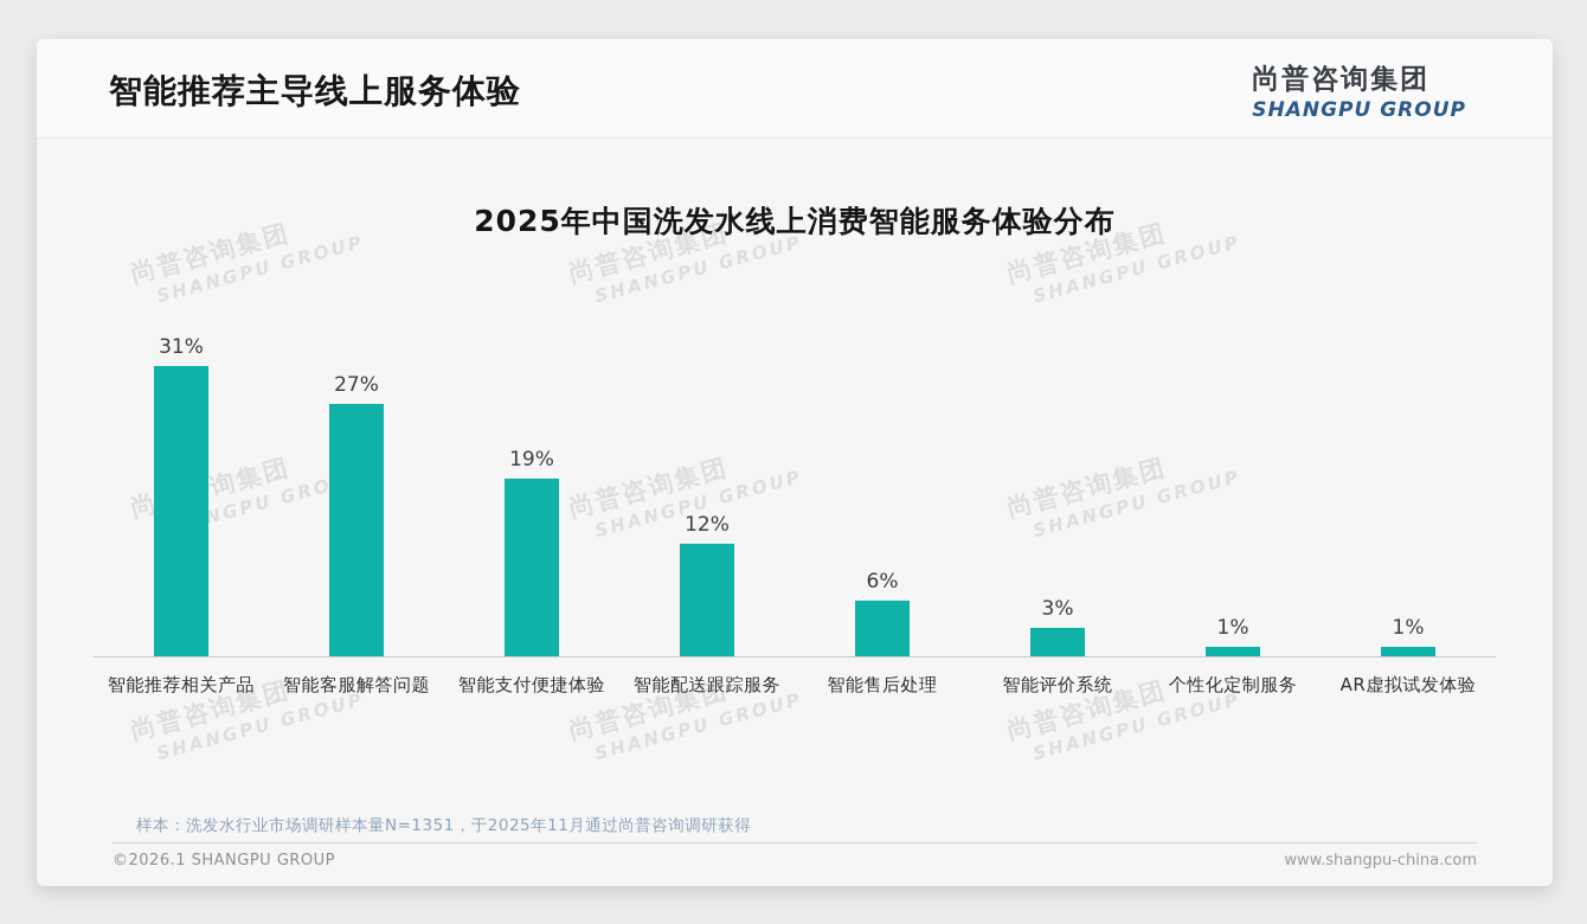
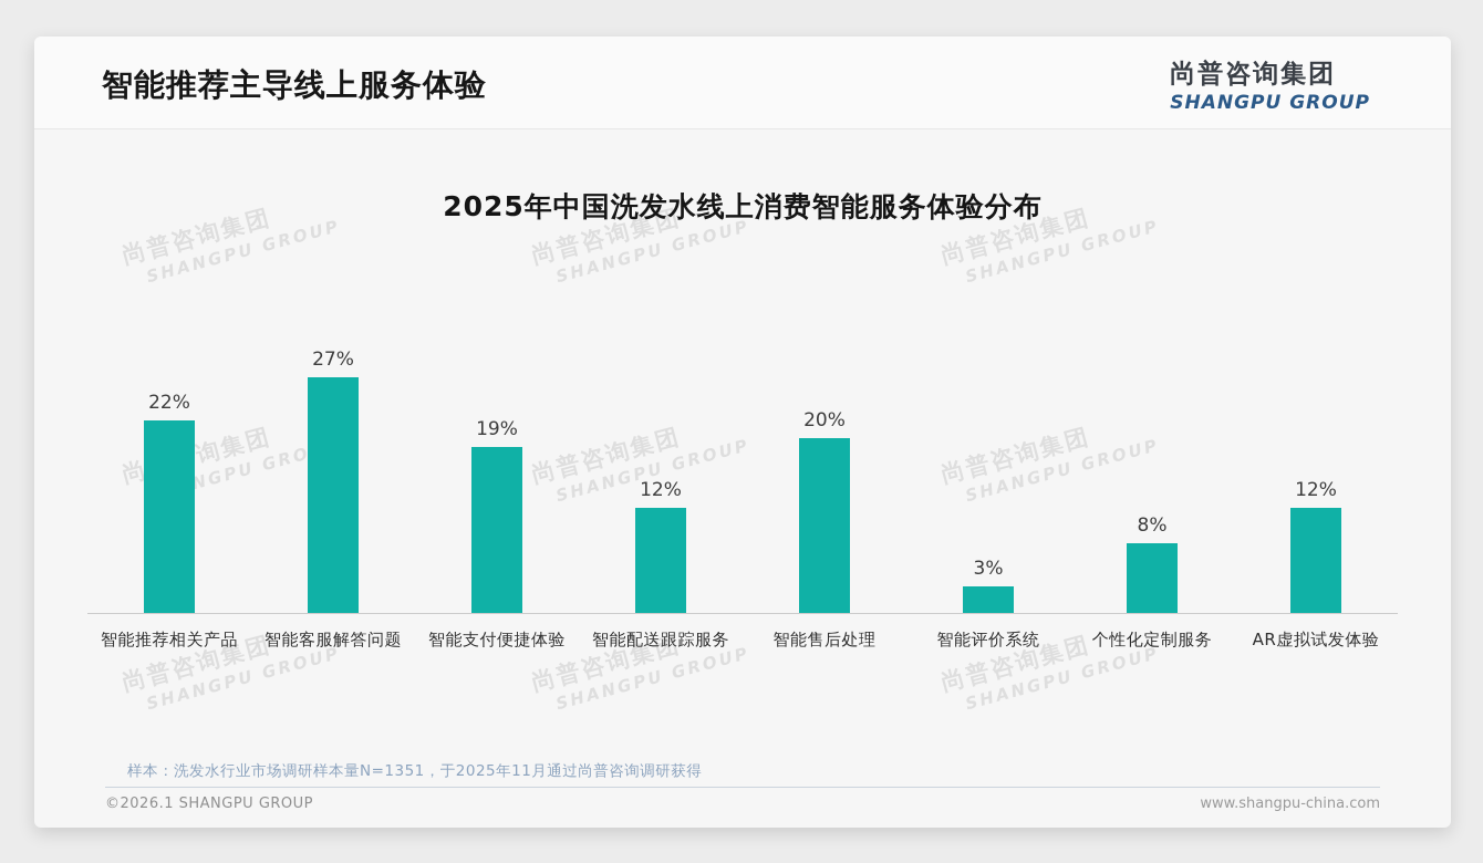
智能推荐相关产品: 31% -> 22%
智能售后处理: 6% -> 20%
个性化定制服务: 1% -> 8%
AR虚拟试发体验: 1% -> 12%
